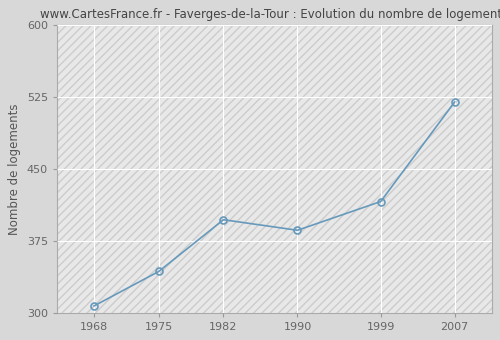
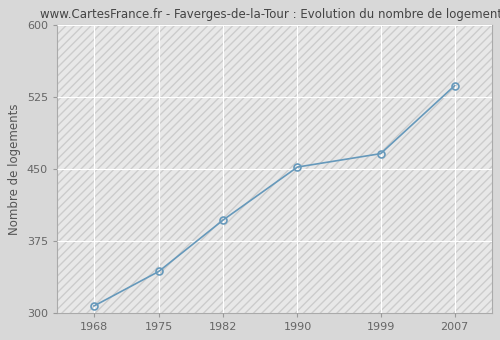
1990: 386 -> 452
1999: 416 -> 466
2007: 520 -> 537
